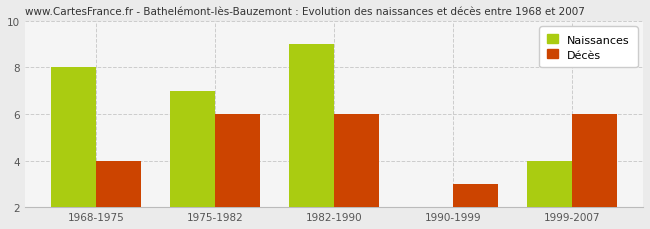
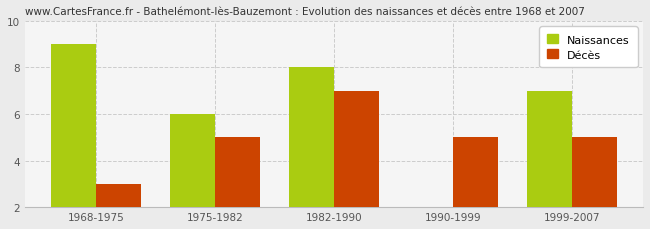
Naissances/1968-1975: 8 -> 9
Décès/1968-1975: 4 -> 3
Naissances/1975-1982: 7 -> 6
Décès/1975-1982: 6 -> 5
Naissances/1982-1990: 9 -> 8
Décès/1982-1990: 6 -> 7
Décès/1990-1999: 3 -> 5
Naissances/1999-2007: 4 -> 7
Décès/1999-2007: 6 -> 5
